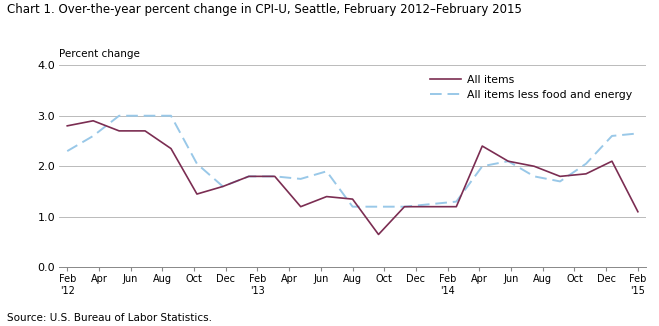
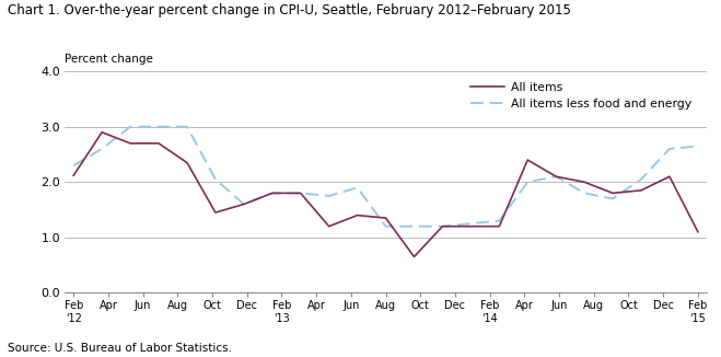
All items/Feb '12: 2.80 -> 2.12
